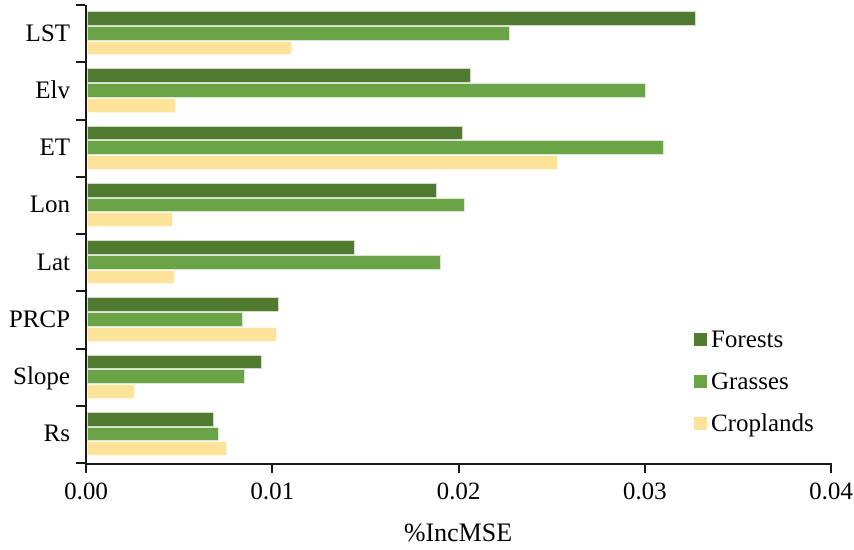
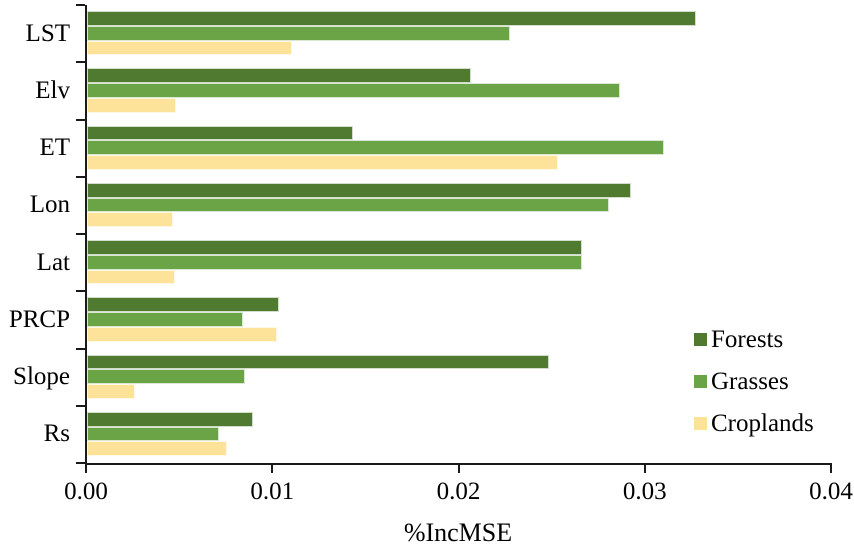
Grasses/Elv: 0.0300 -> 0.0286
Forests/ET: 0.0202 -> 0.0143
Forests/Lon: 0.0188 -> 0.0292
Grasses/Lon: 0.0203 -> 0.0280
Forests/Lat: 0.0144 -> 0.0266
Grasses/Lat: 0.0190 -> 0.0266
Forests/Slope: 0.0094 -> 0.0248
Forests/Rs: 0.0068 -> 0.0089
